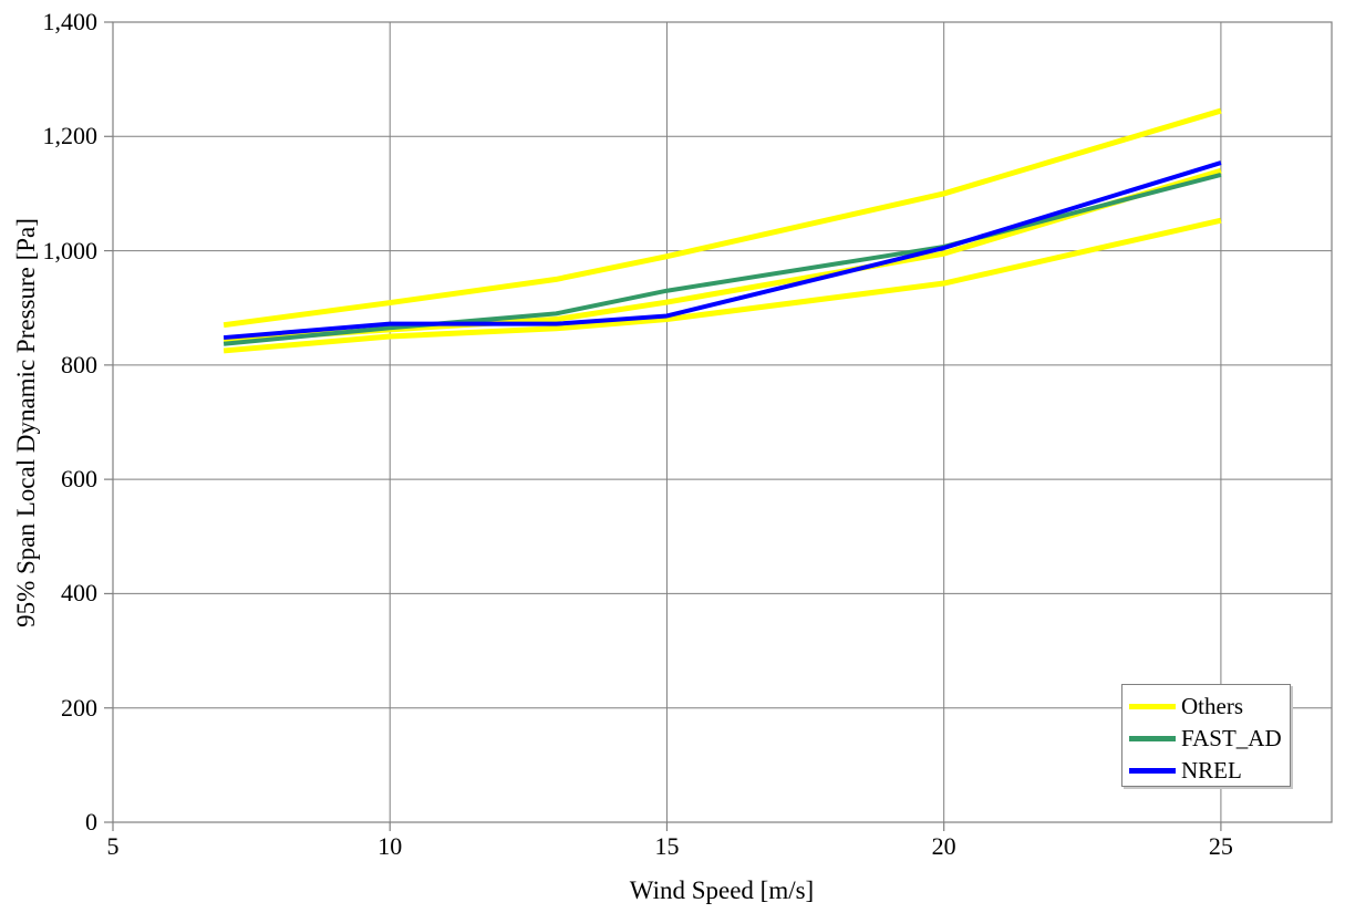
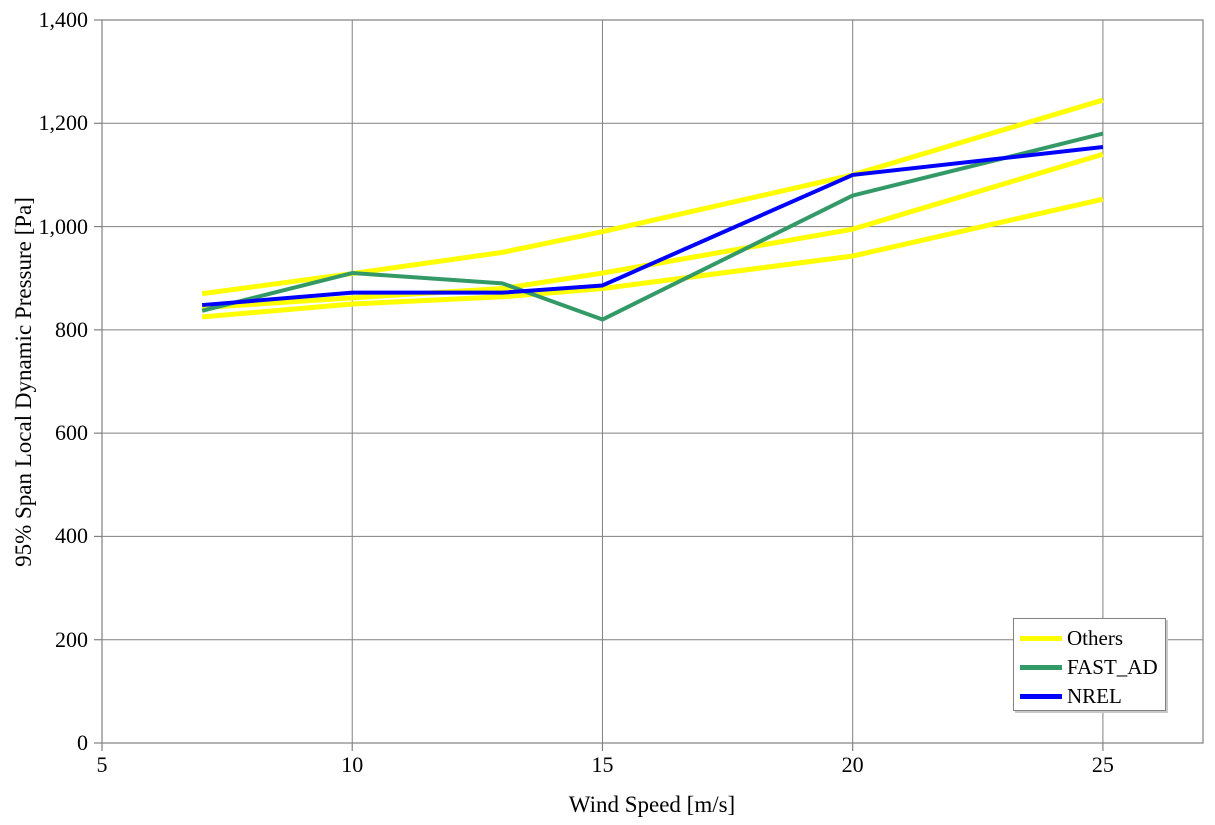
FAST_AD/10: 860 -> 910
FAST_AD/15: 930 -> 820
FAST_AD/20: 1010 -> 1060
NREL/20: 1000 -> 1100
FAST_AD/25: 1130 -> 1180
